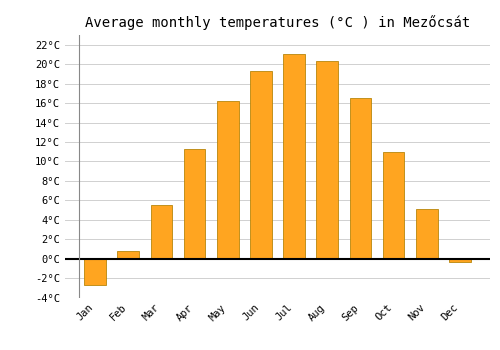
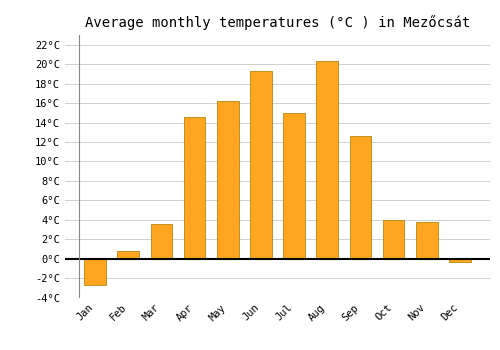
Mar: 5.5°C -> 3.6°C
Apr: 11.3°C -> 14.6°C
Jul: 21.0°C -> 15.0°C
Sep: 16.5°C -> 12.6°C
Oct: 11.0°C -> 4.0°C
Nov: 5.1°C -> 3.8°C
